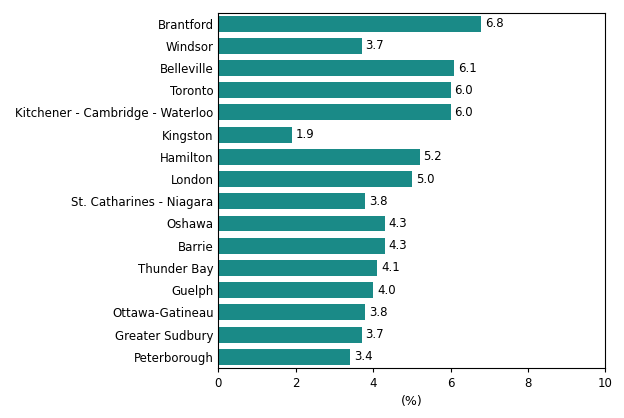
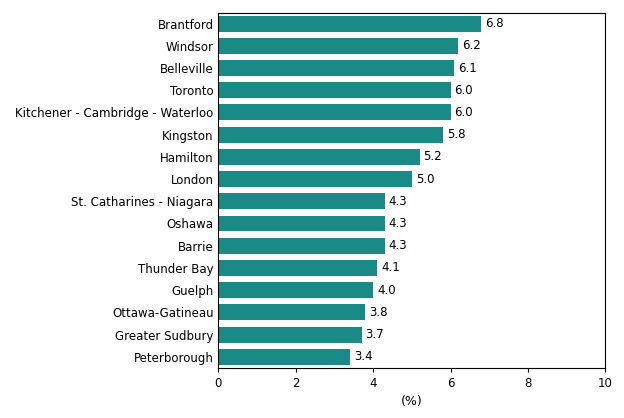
Windsor: 3.7 -> 6.2
Kingston: 1.9 -> 5.8
St. Catharines - Niagara: 3.8 -> 4.3
